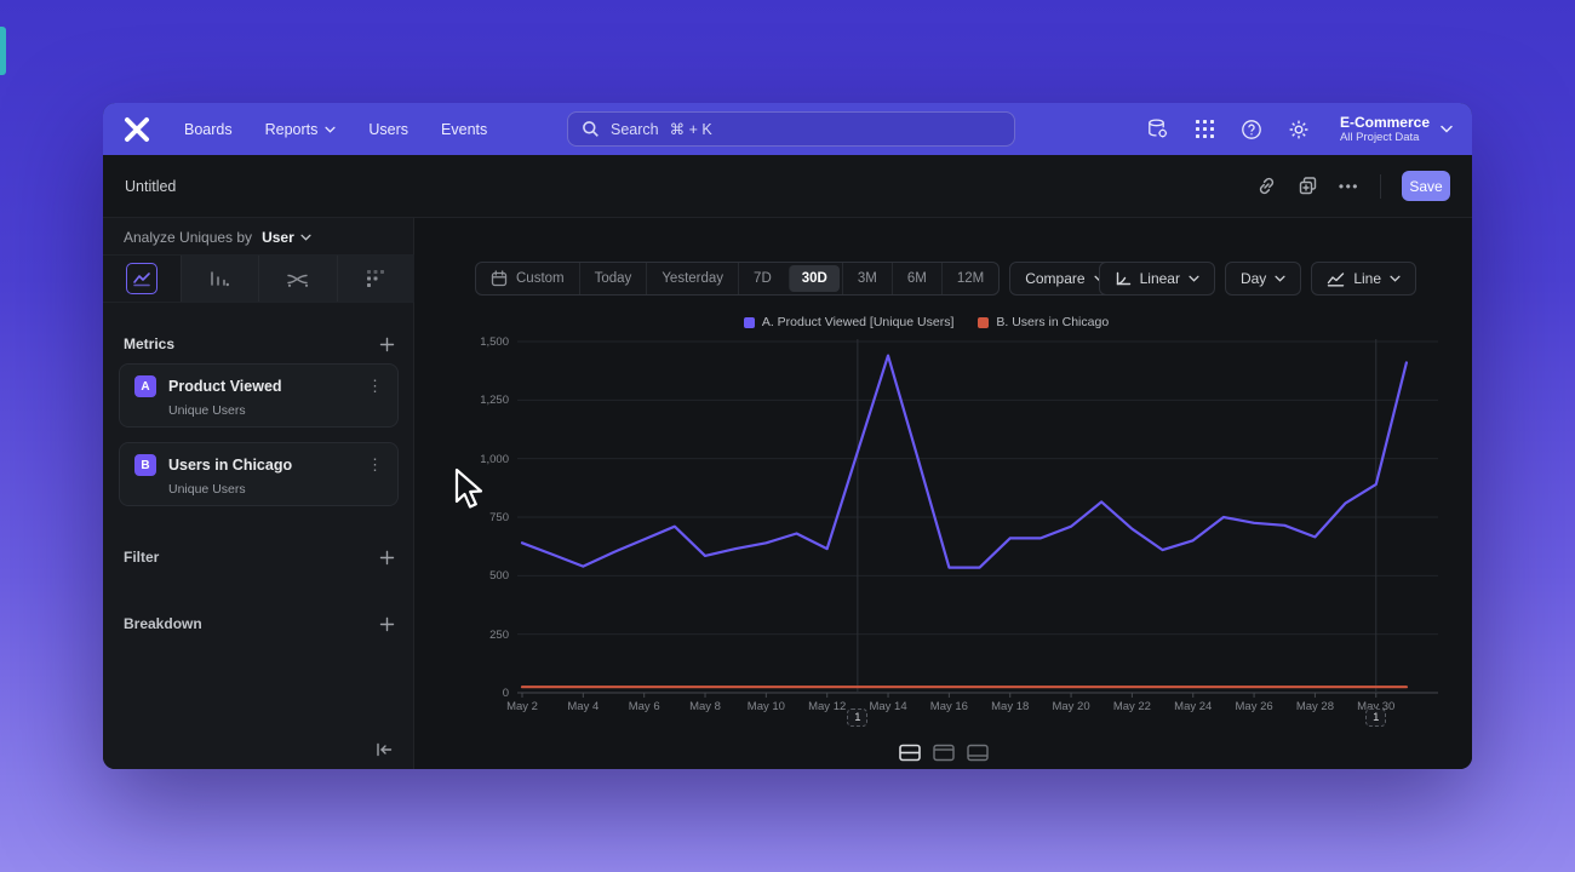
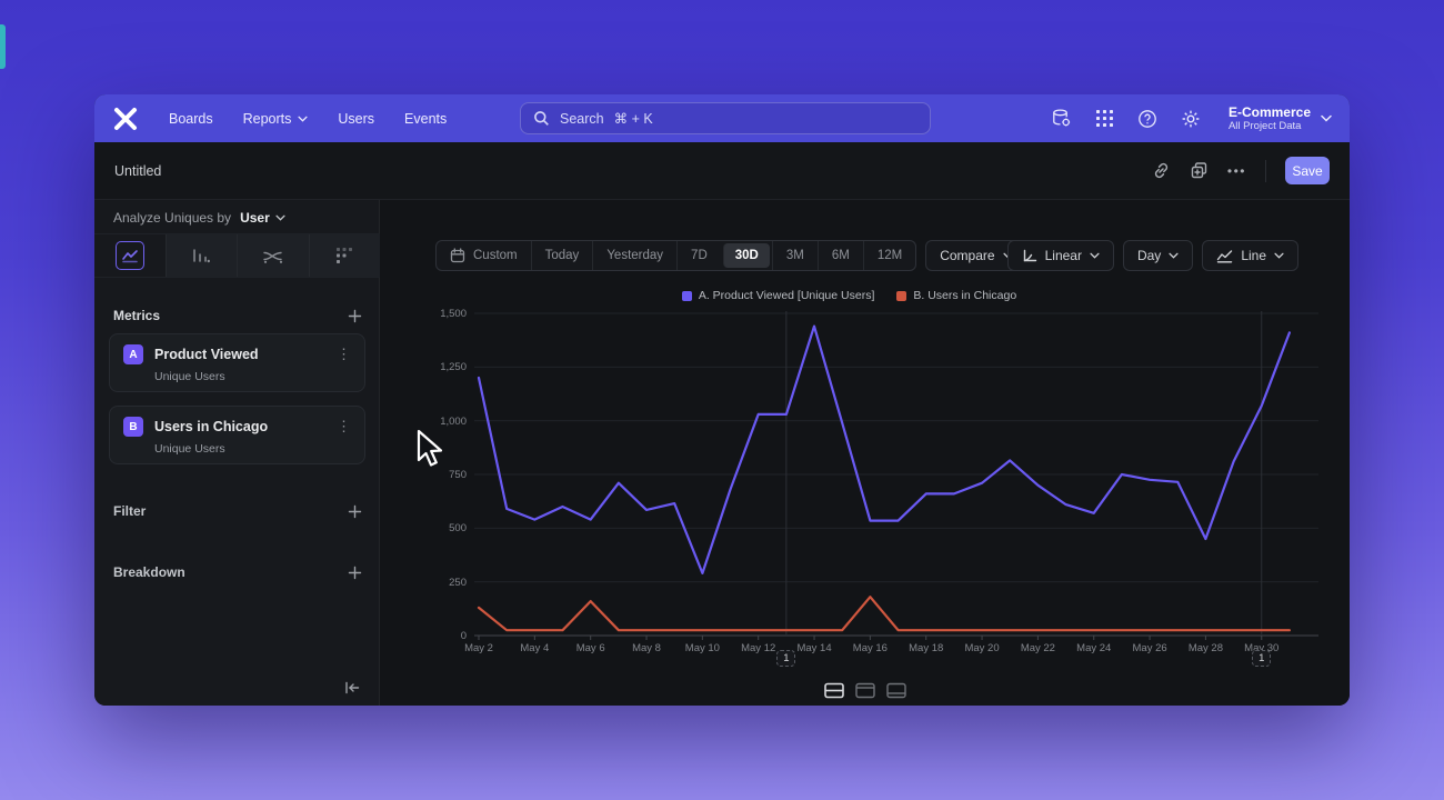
A. Product Viewed [Unique Users]/May 2: 640 -> 1200
B. Users in Chicago/May 2: 20 -> 130
A. Product Viewed [Unique Users]/May 6: 660 -> 540
B. Users in Chicago/May 6: 20 -> 160
A. Product Viewed [Unique Users]/May 10: 640 -> 290
A. Product Viewed [Unique Users]/May 12: 620 -> 1030
B. Users in Chicago/May 16: 20 -> 180
A. Product Viewed [Unique Users]/May 24: 650 -> 570
A. Product Viewed [Unique Users]/May 28: 660 -> 450
A. Product Viewed [Unique Users]/May 30: 890 -> 1070
